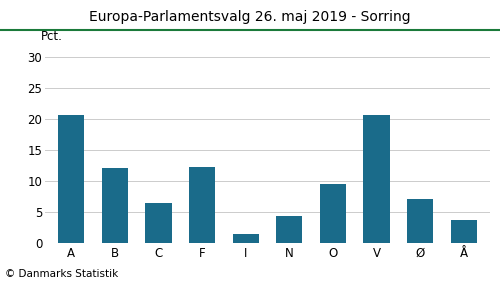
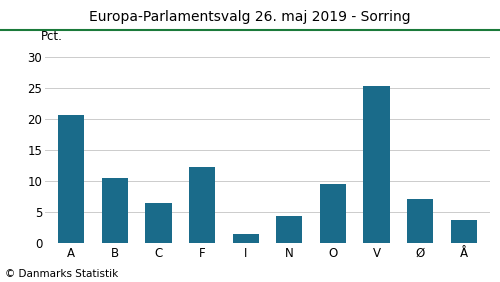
B: 12.0 -> 10.4
V: 20.6 -> 25.4
